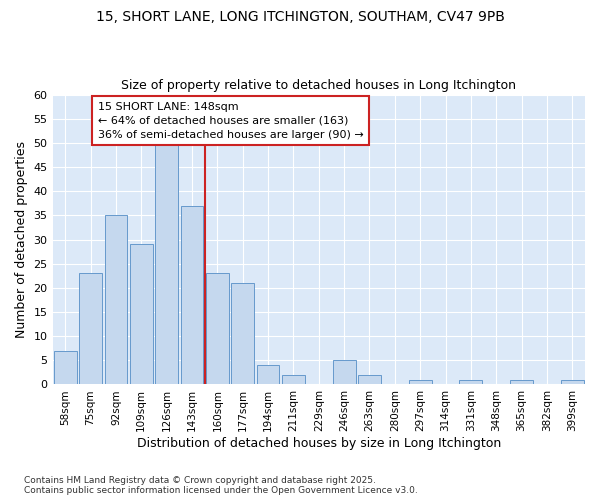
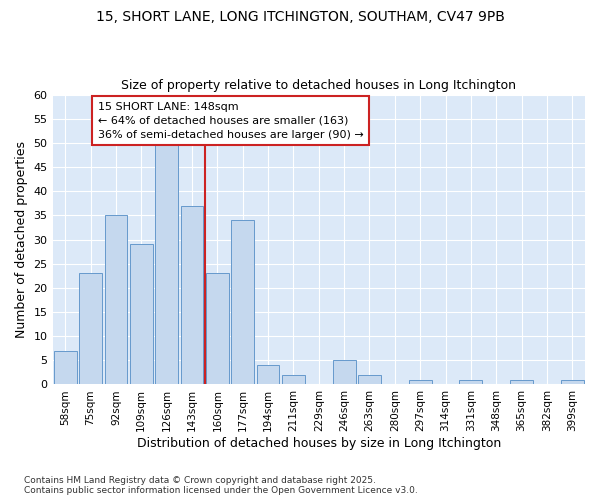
177sqm: 21 -> 34
